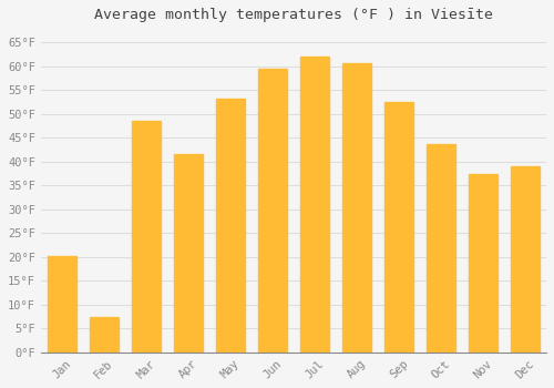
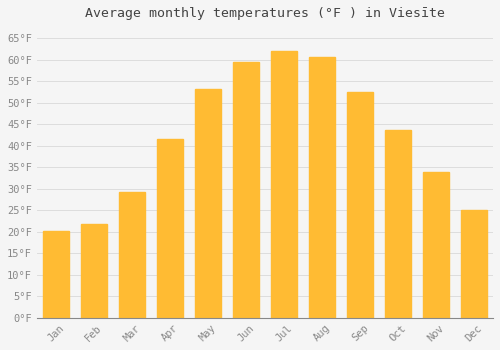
Feb: 7.5°F -> 21.9°F
Mar: 48.5°F -> 29.3°F
Nov: 37.5°F -> 33.8°F
Dec: 39.0°F -> 25.0°F
